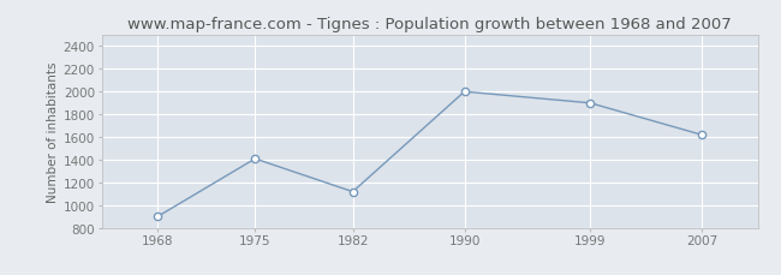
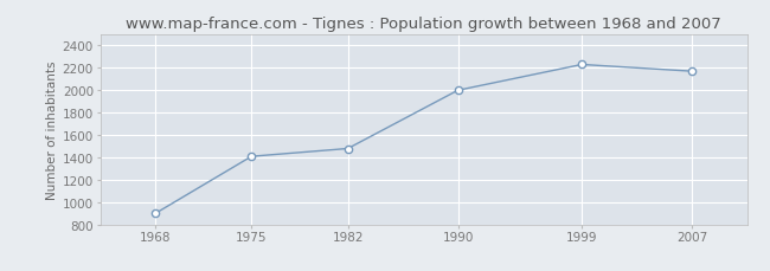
1982: 1120 -> 1480
1999: 1900 -> 2230
2007: 1620 -> 2170
